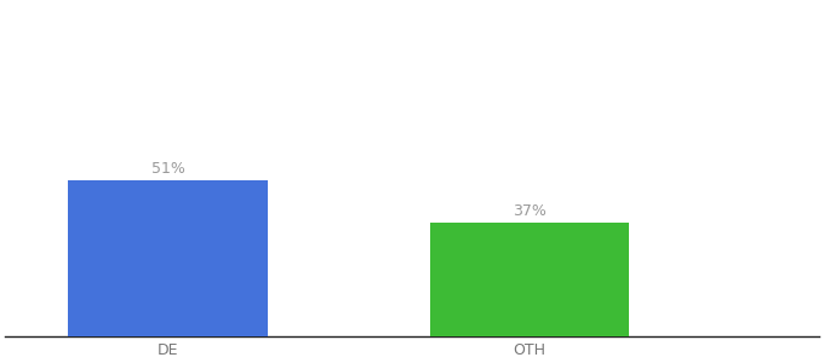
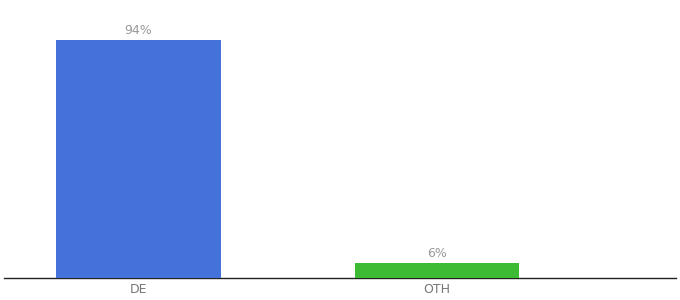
DE: 51% -> 94%
OTH: 37% -> 6%
